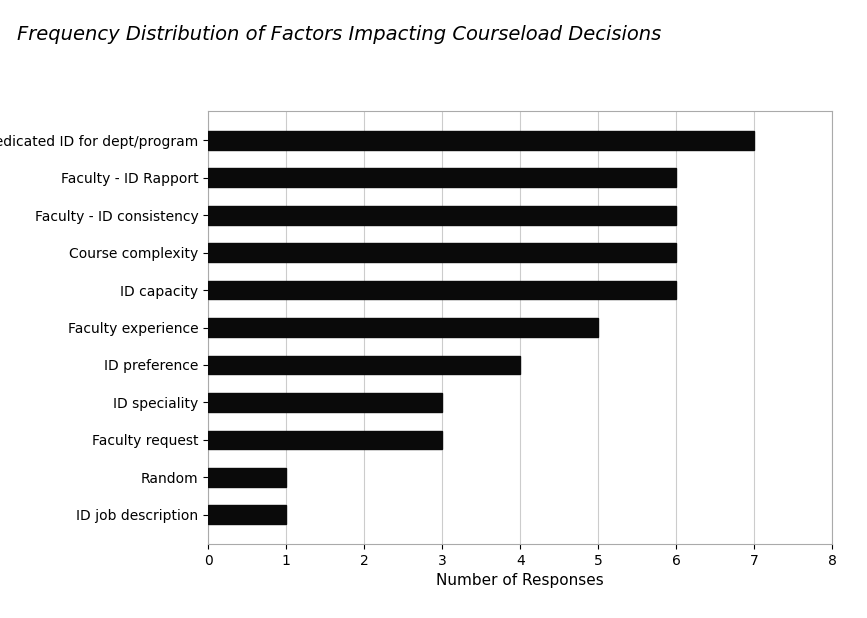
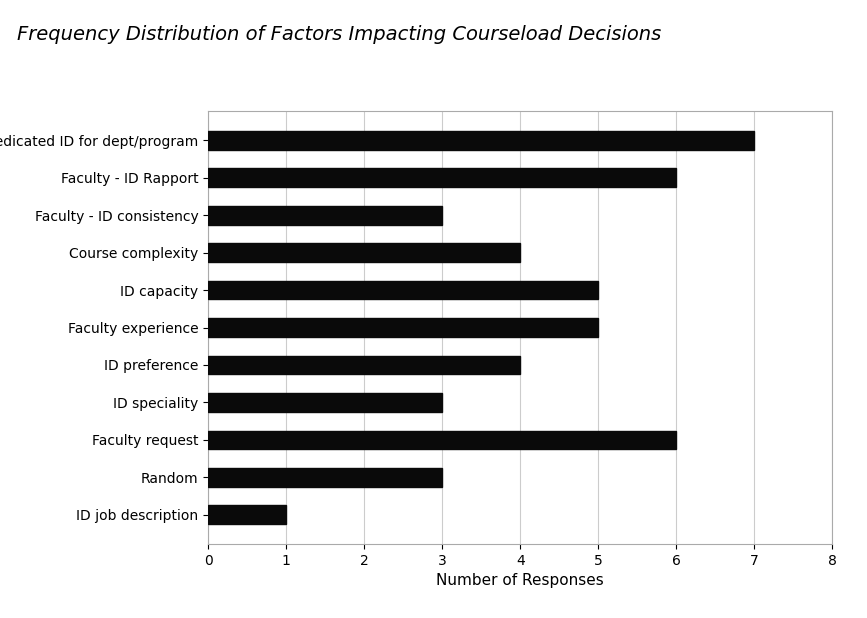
Faculty - ID consistency: 6 -> 3
Course complexity: 6 -> 4
ID capacity: 6 -> 5
Faculty request: 3 -> 6
Random: 1 -> 3
